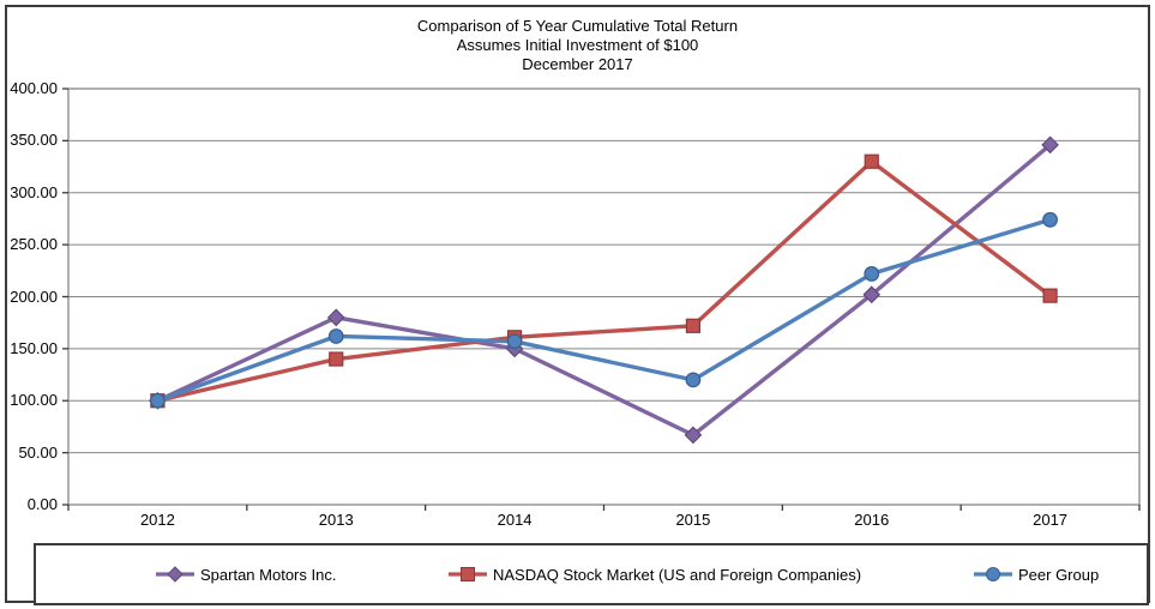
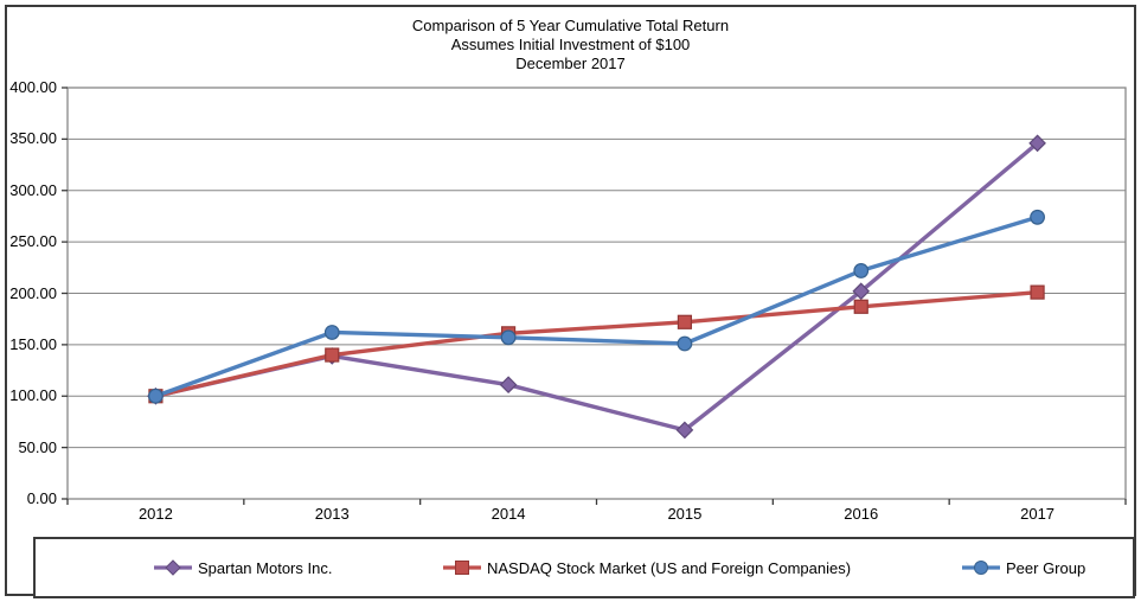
Spartan Motors Inc./2013: 180 -> 140
Spartan Motors Inc./2014: 150 -> 110
Peer Group/2015: 120 -> 150
NASDAQ Stock Market (US and Foreign Companies)/2016: 330 -> 190
